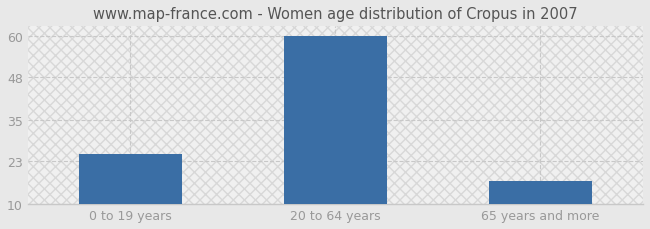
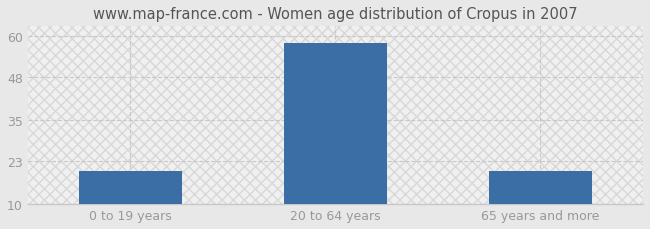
0 to 19 years: 25 -> 20
20 to 64 years: 60 -> 58
65 years and more: 17 -> 20
